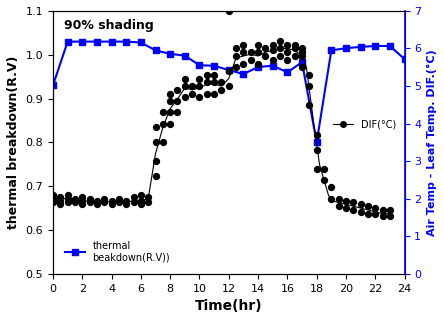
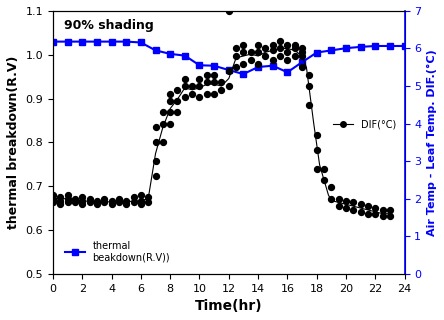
thermal beakdown(R.V))/0: 0.930 -> 1.030
thermal beakdown(R.V))/18: 0.800 -> 1.005
thermal beakdown(R.V))/24: 0.990 -> 1.020
